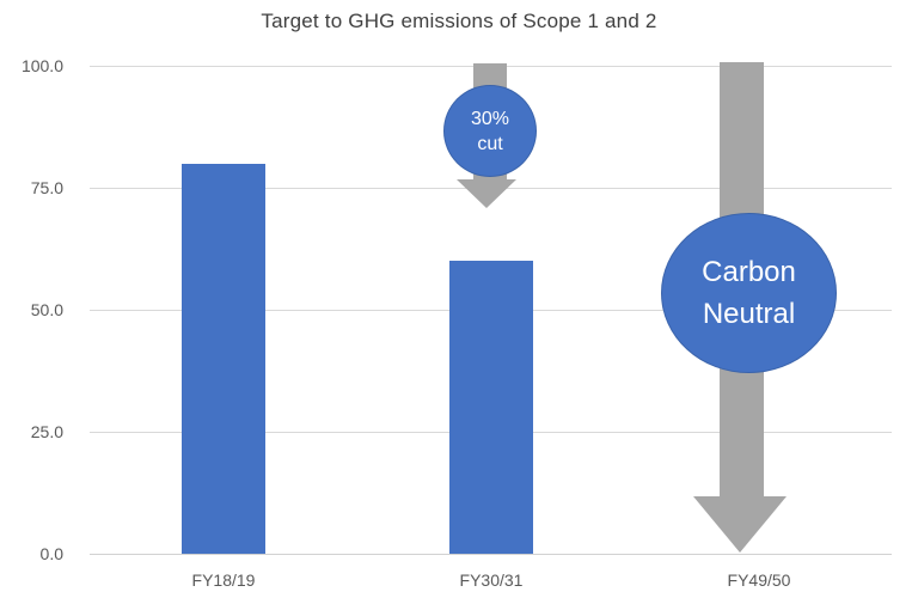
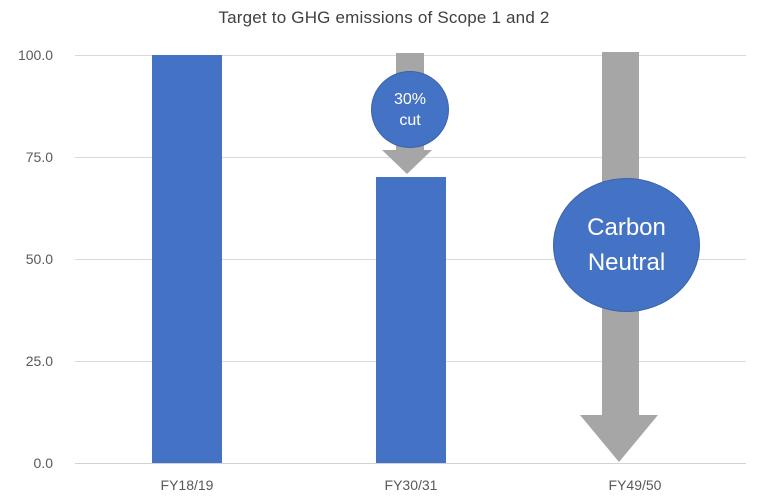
FY18/19: 80 -> 100
FY30/31: 60 -> 70
